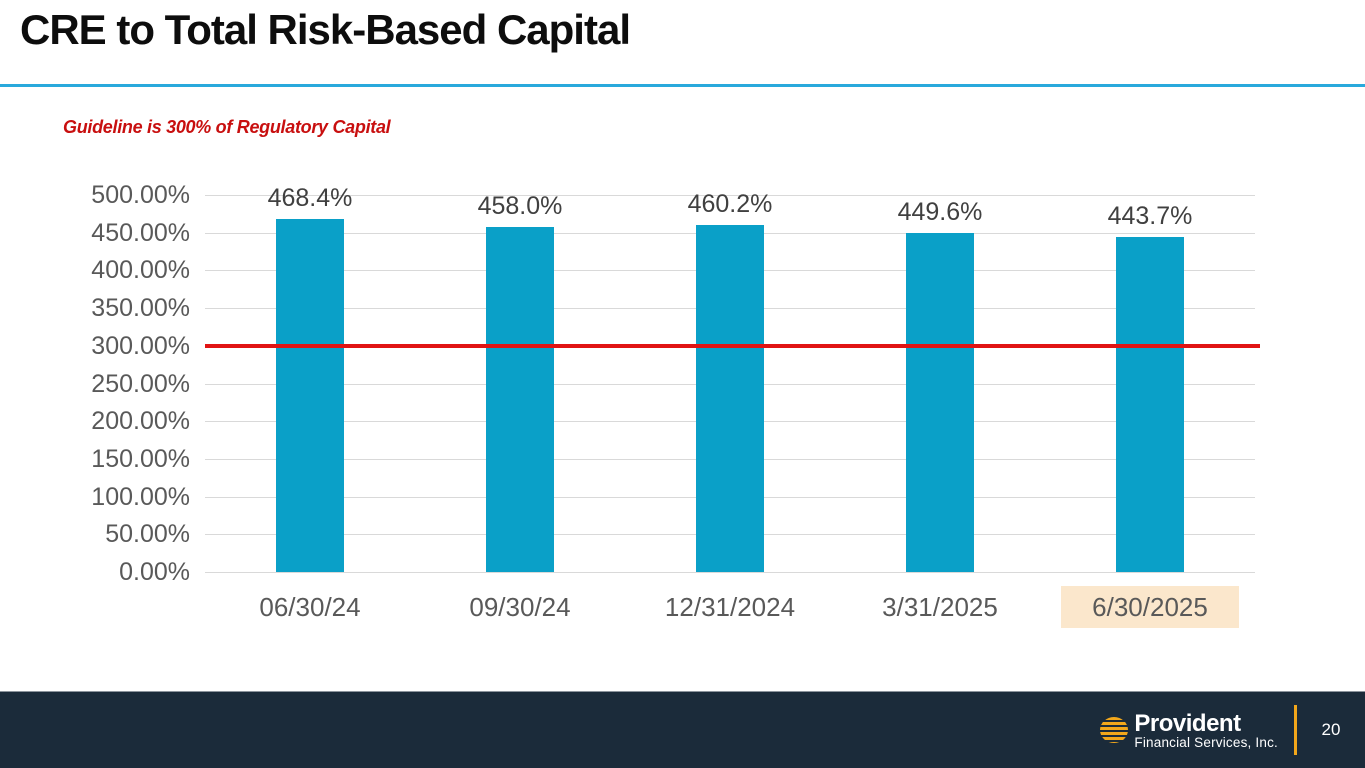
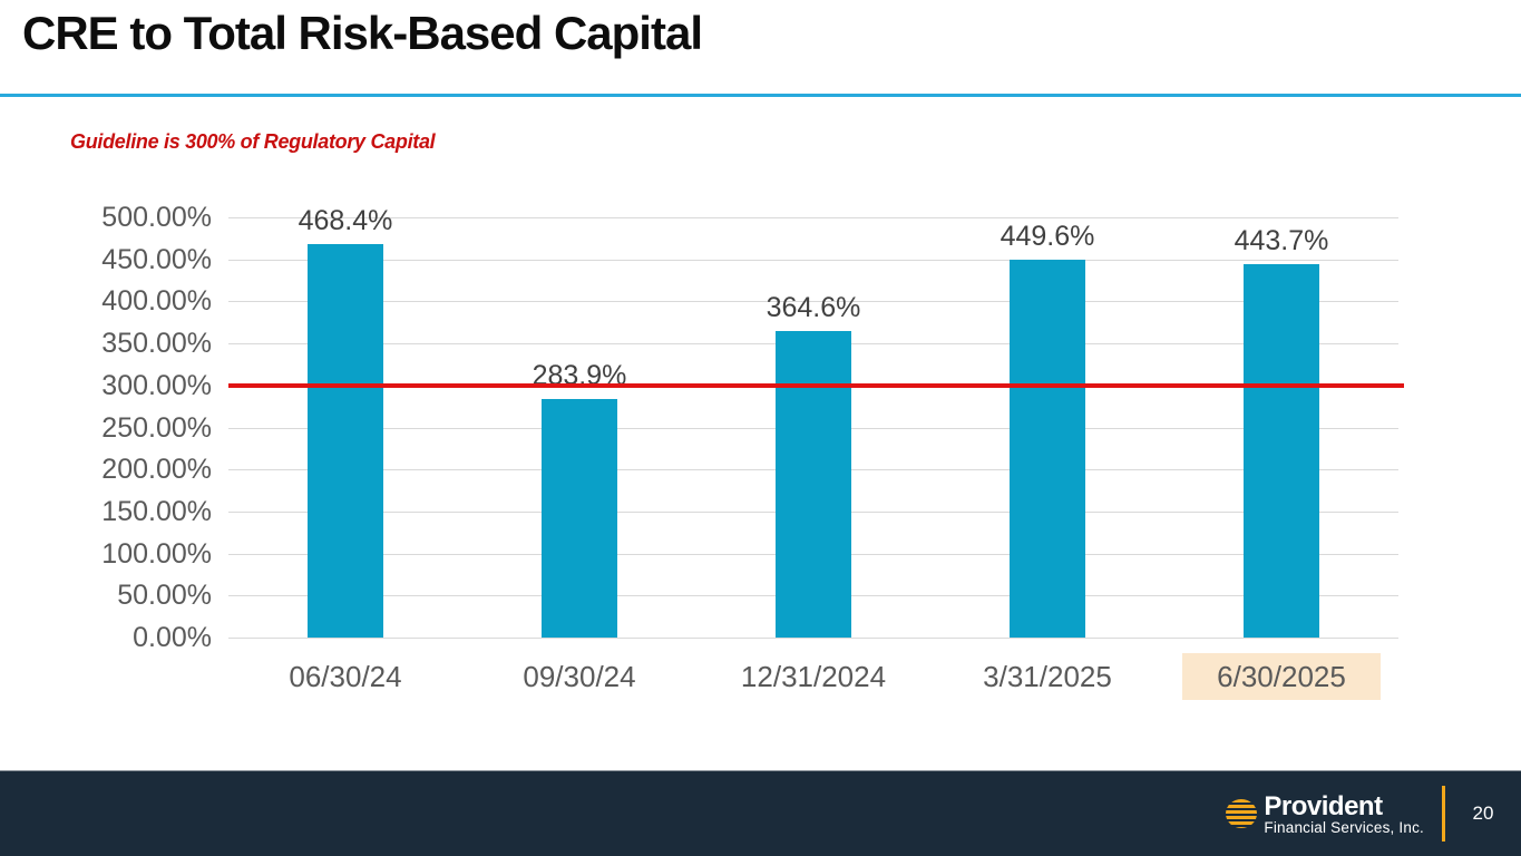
09/30/24: 458.0% -> 283.9%
12/31/2024: 460.2% -> 364.6%
